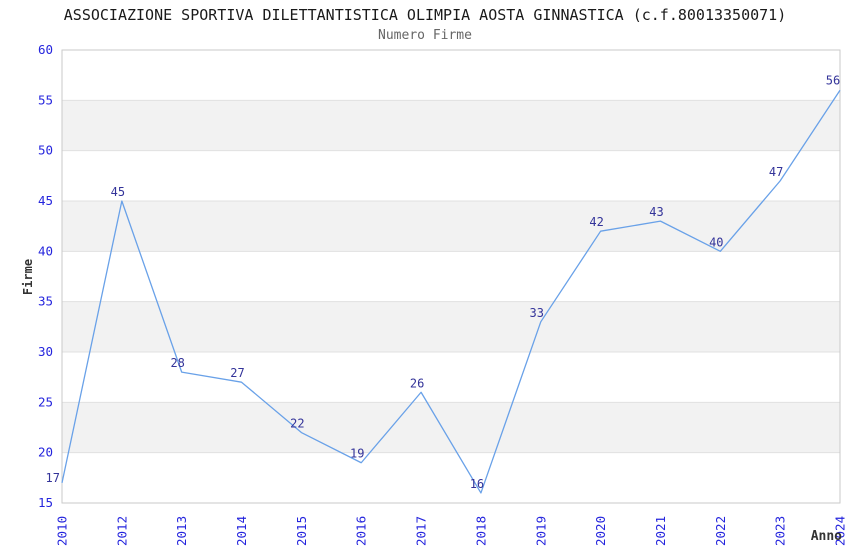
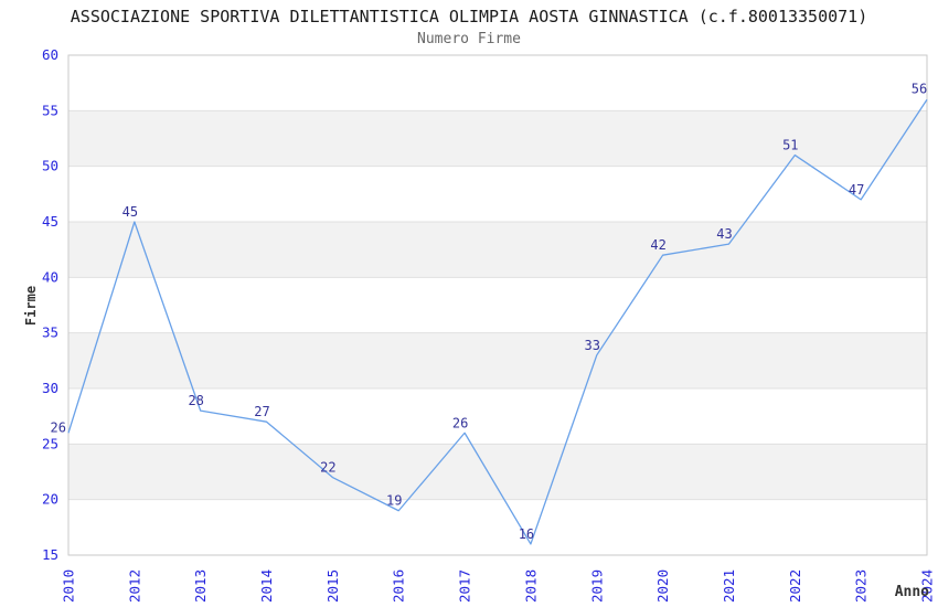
2010: 17 -> 26
2022: 40 -> 51
